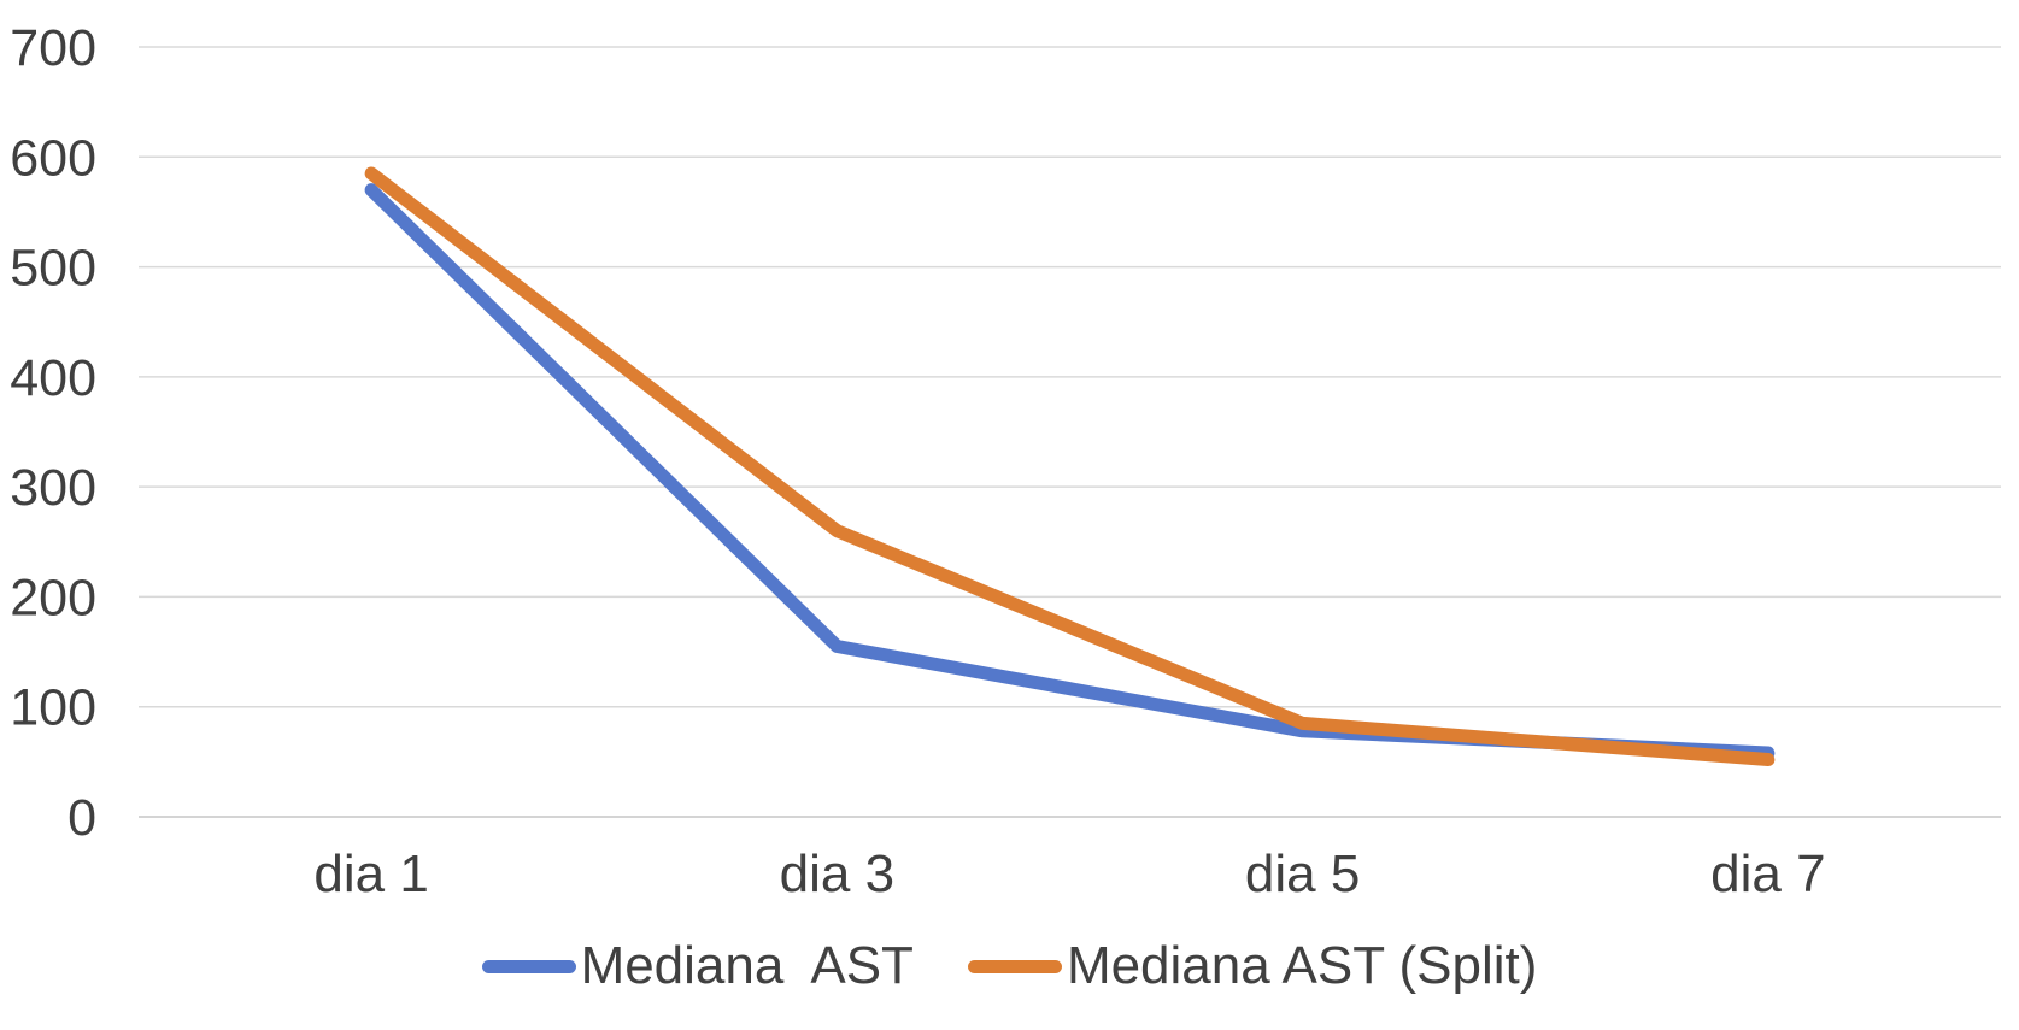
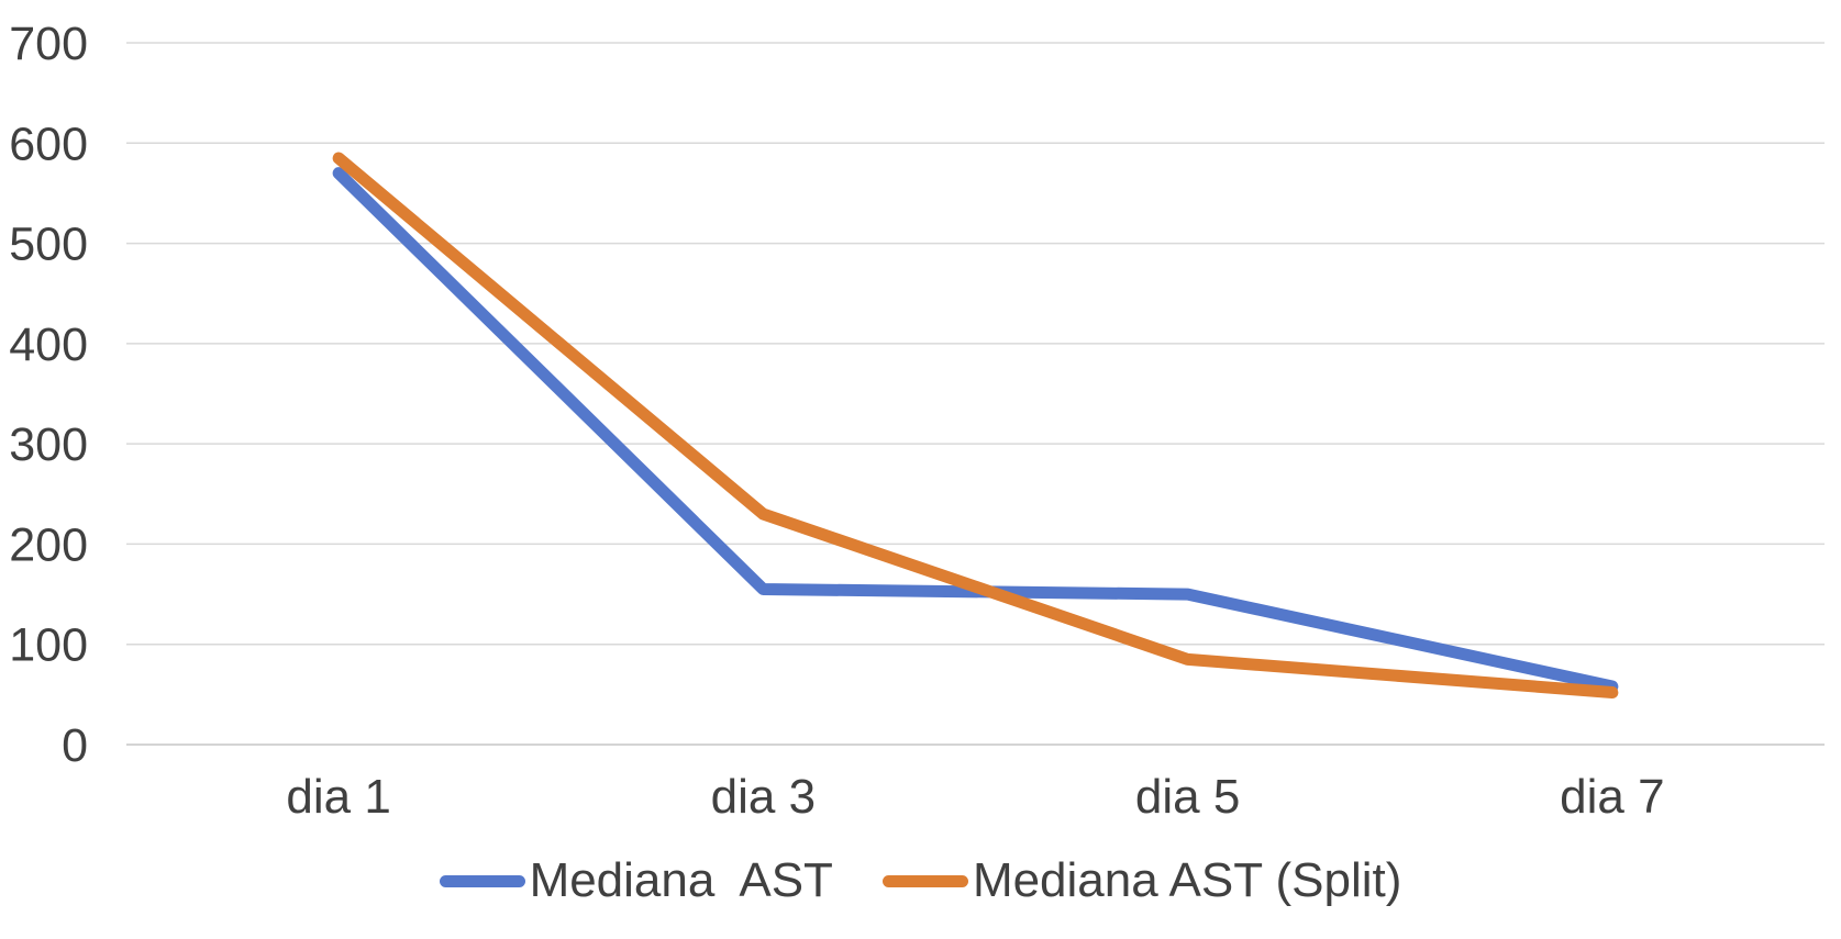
Mediana AST (Split)/dia 3: 260 -> 230
Mediana AST/dia 5: 80 -> 150
